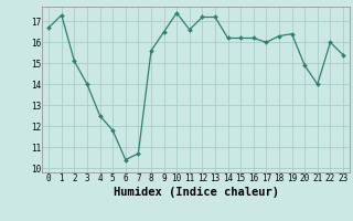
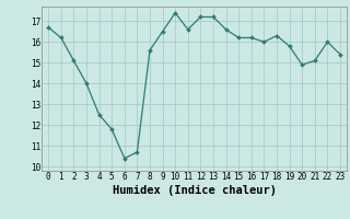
1: 17.3 -> 16.2
14: 16.2 -> 16.6
19: 16.4 -> 15.8
21: 14.0 -> 15.1
